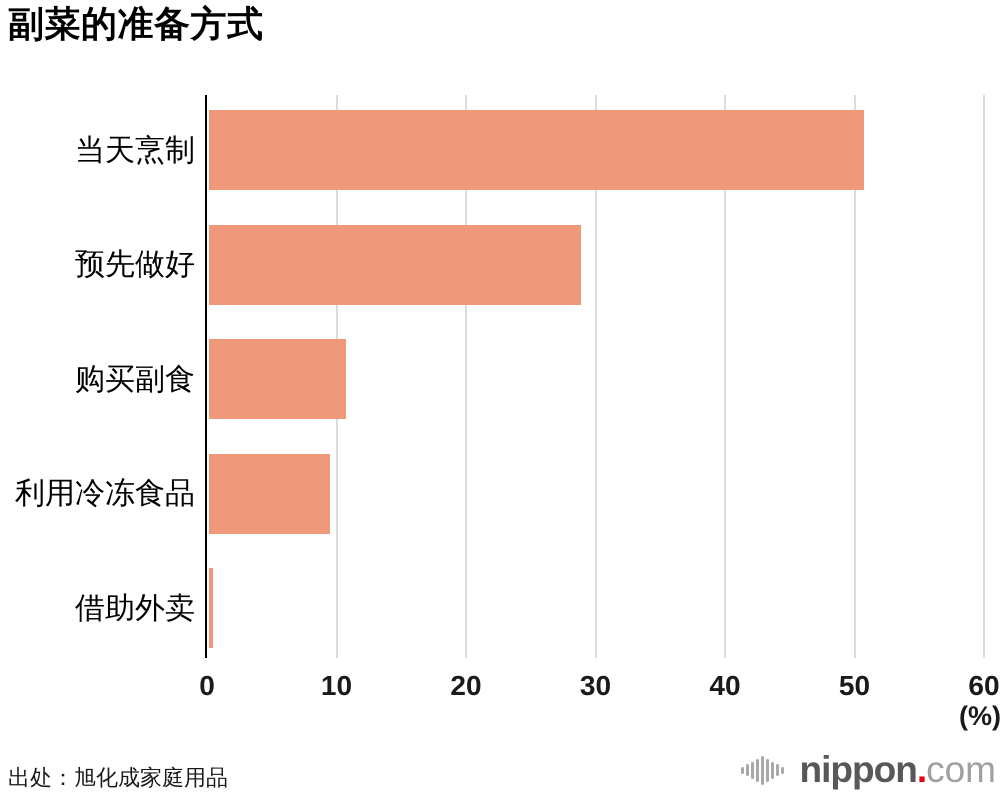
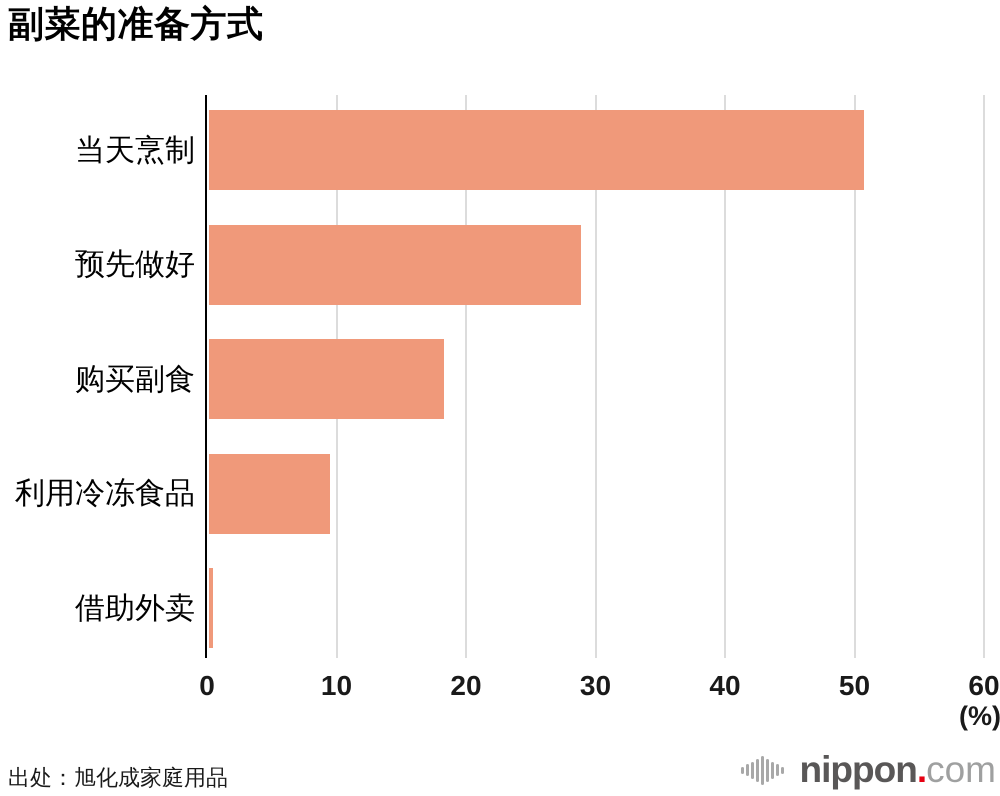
购买副食: 10.7 -> 18.3
